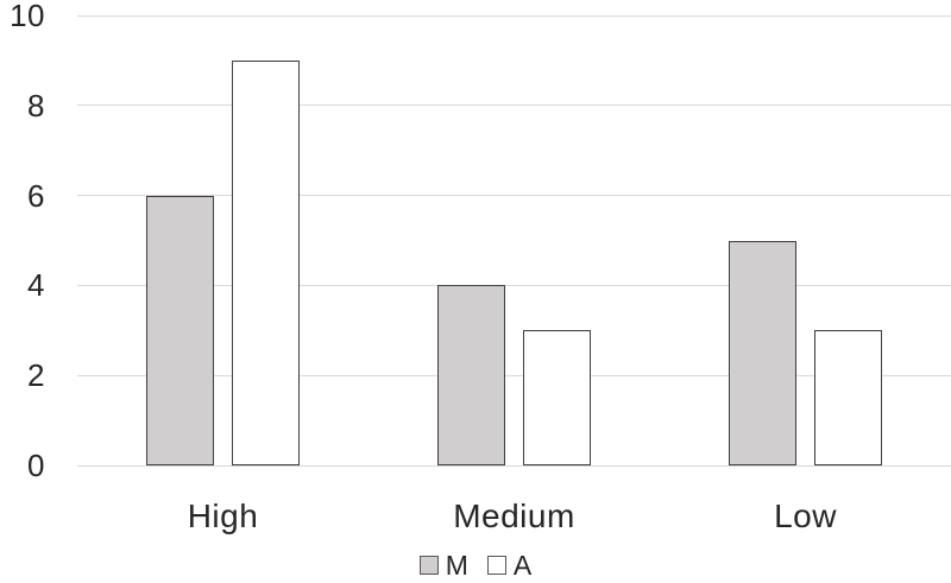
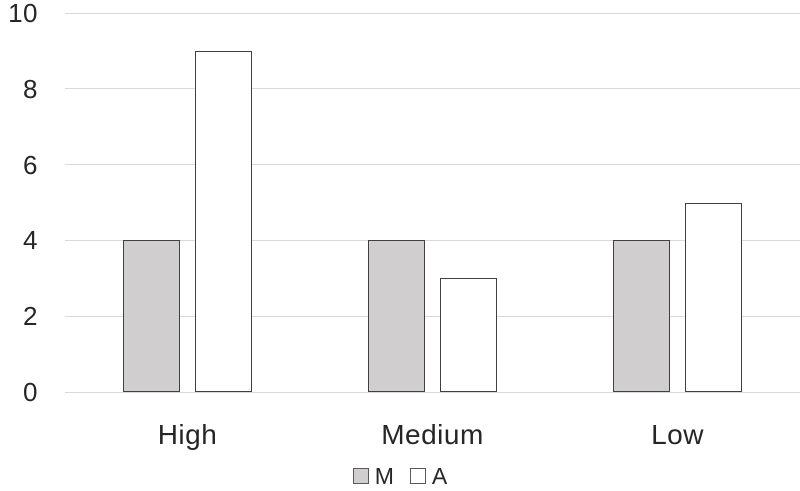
M/High: 6 -> 4
M/Low: 5 -> 4
A/Low: 3 -> 5
